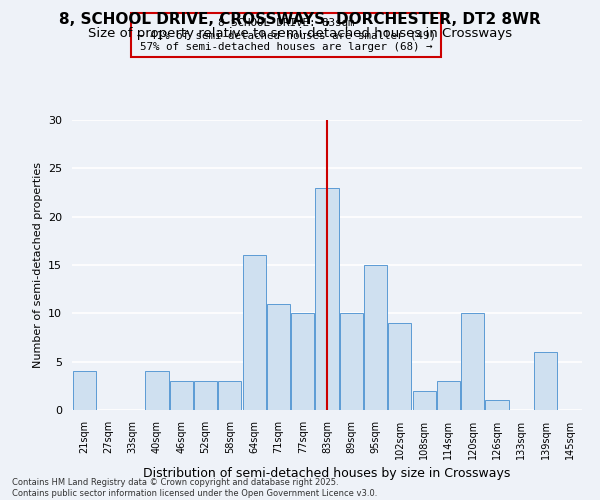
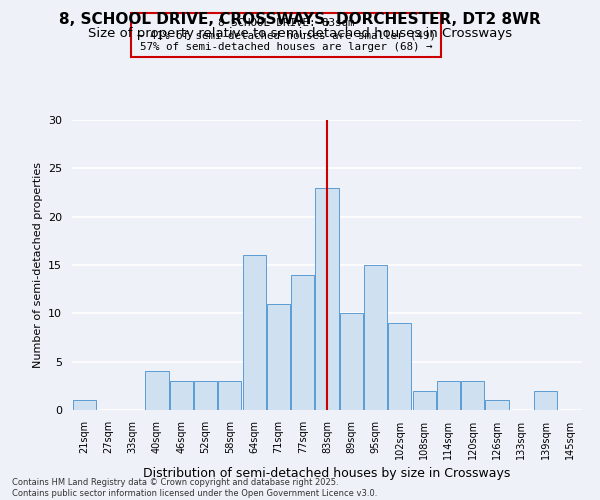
21sqm: 4 -> 1
77sqm: 10 -> 14
120sqm: 10 -> 3
139sqm: 6 -> 2
